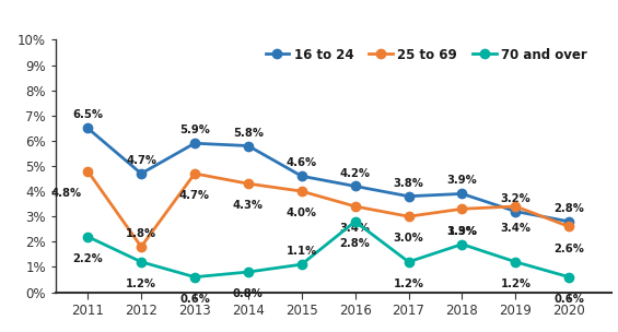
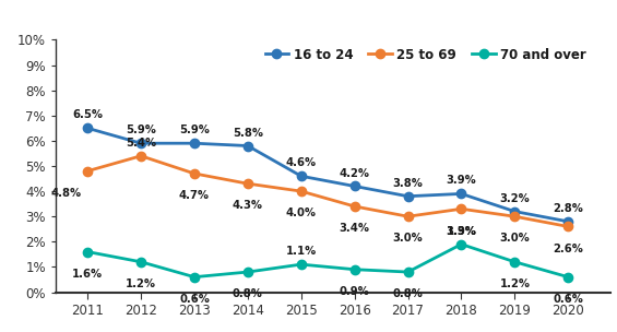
70 and over/2011: 2.2% -> 1.6%
16 to 24/2012: 4.7% -> 5.9%
25 to 69/2012: 1.8% -> 5.4%
70 and over/2016: 2.8% -> 0.9%
70 and over/2017: 1.2% -> 0.8%
25 to 69/2019: 3.4% -> 3.0%
